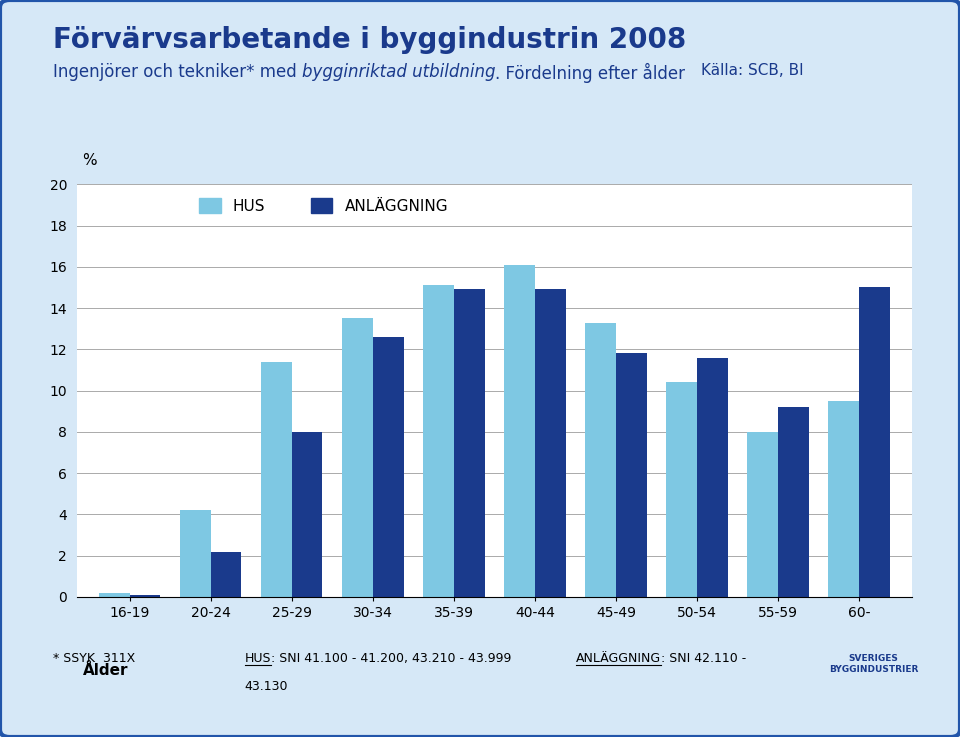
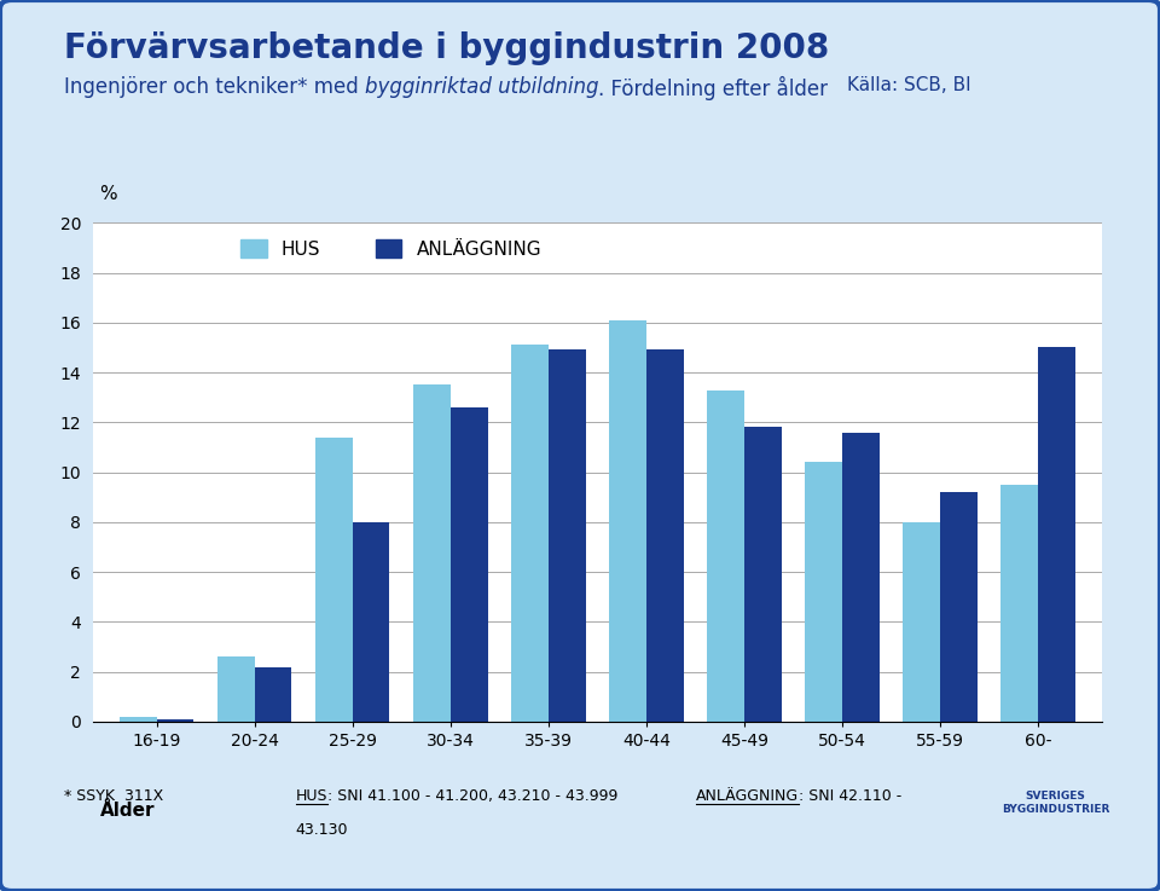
HUS/20-24: 4.2 -> 2.6
